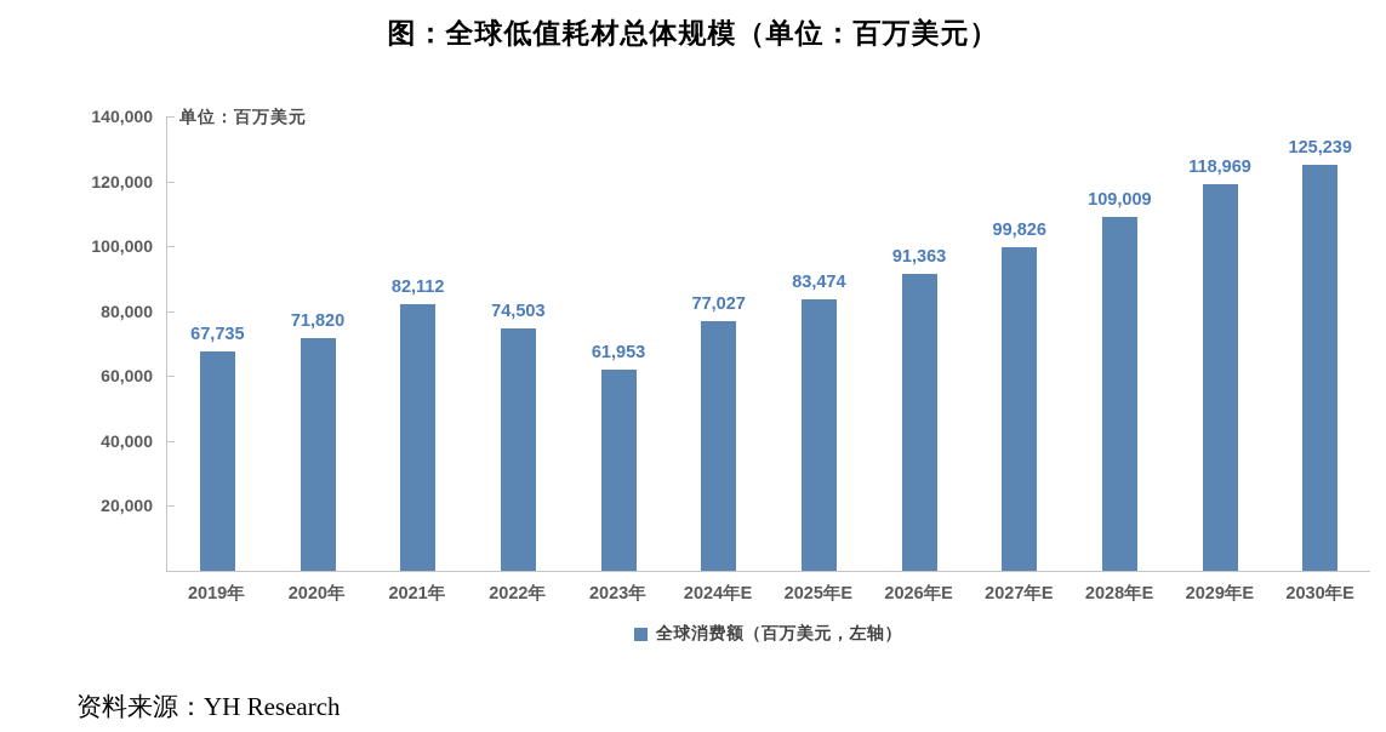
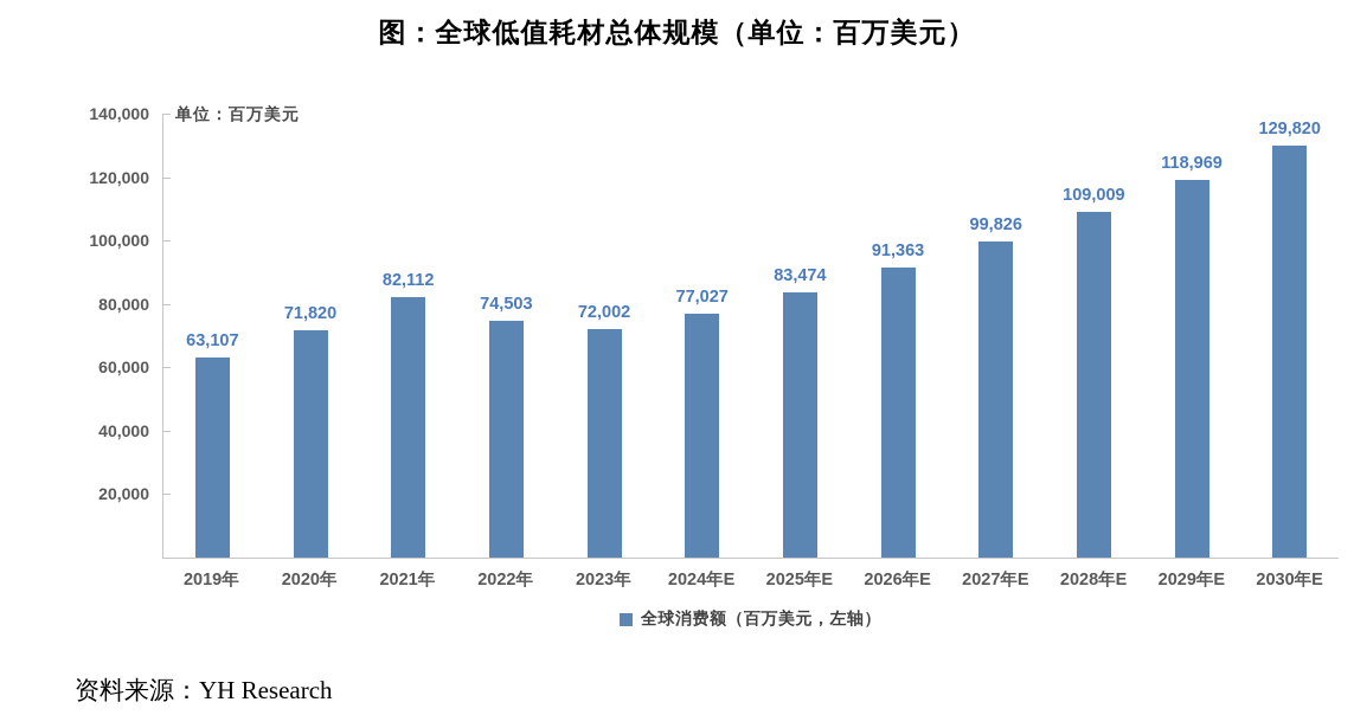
2019年: 67,735 -> 63,107
2023年: 61,953 -> 72,002
2030年E: 125,239 -> 129,820
